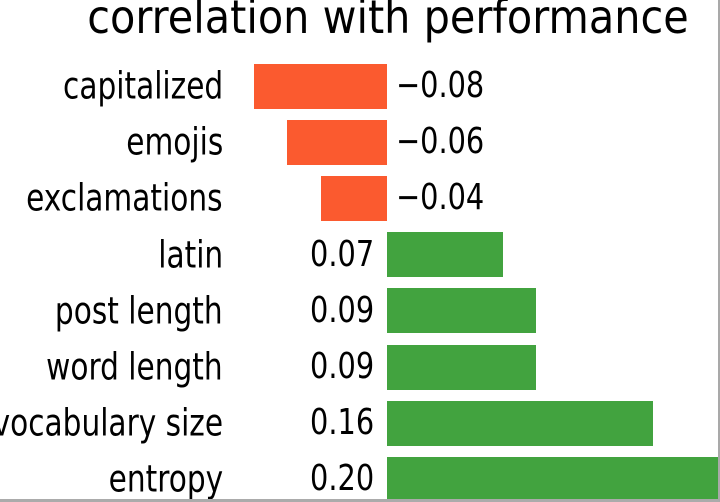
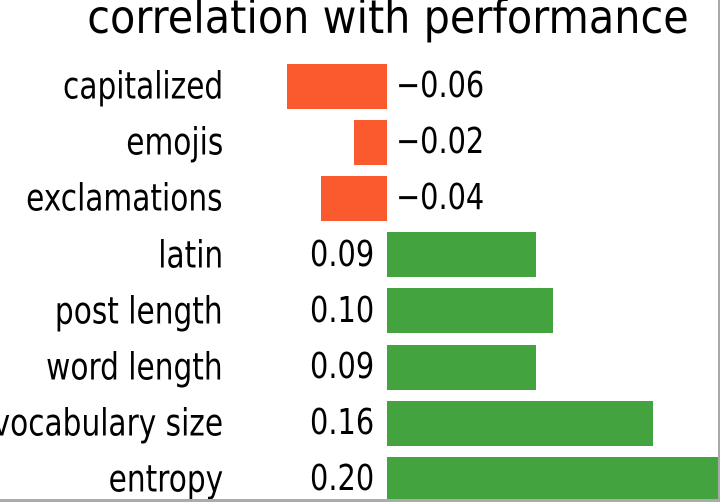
capitalized: −0.08 -> −0.06
emojis: −0.06 -> −0.02
latin: 0.07 -> 0.09
post length: 0.09 -> 0.10
